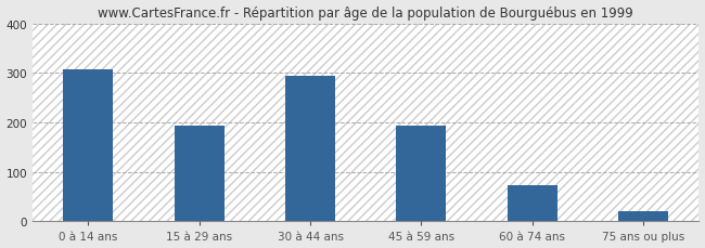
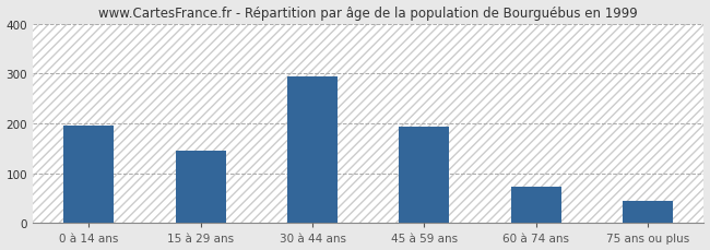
0 à 14 ans: 308 -> 195
15 à 29 ans: 194 -> 145
75 ans ou plus: 20 -> 45
